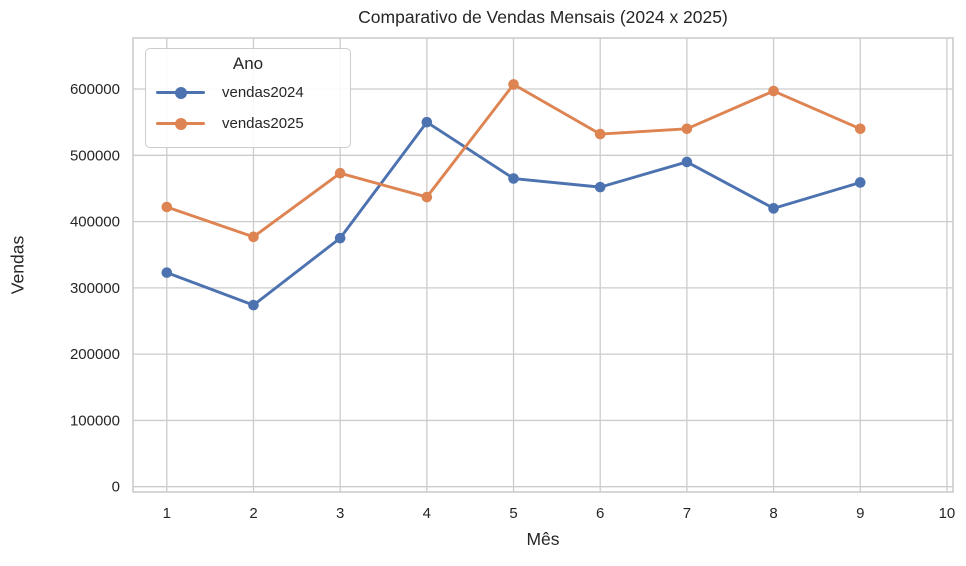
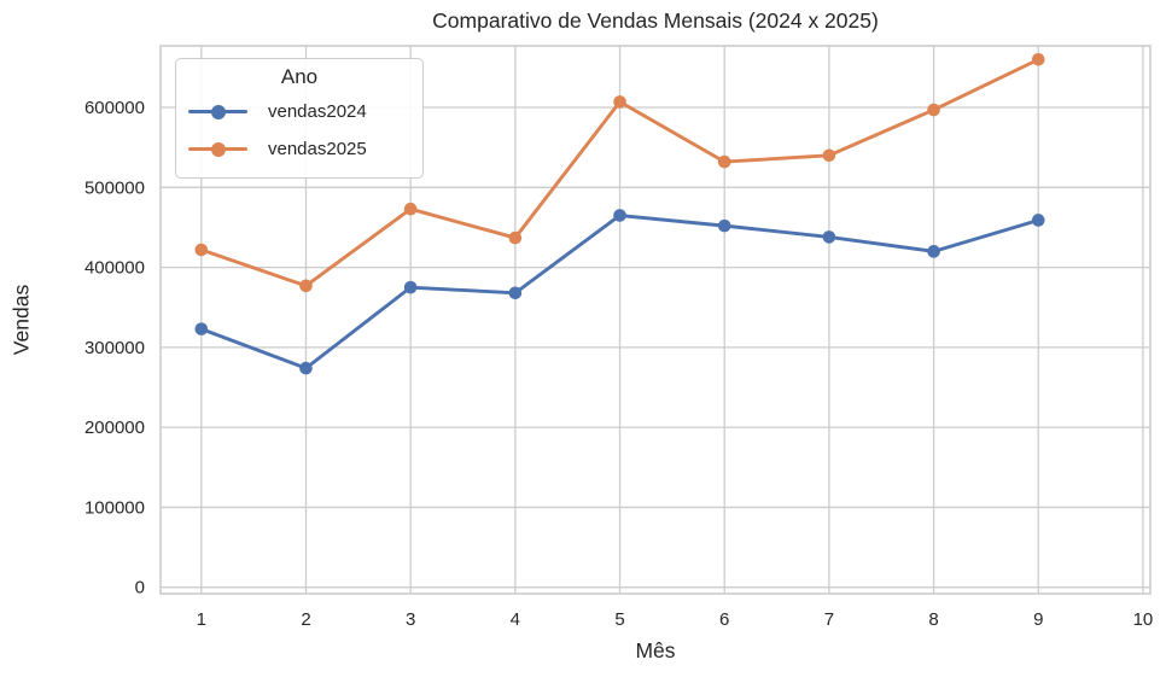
vendas2024/4: 550000 -> 370000
vendas2024/7: 490000 -> 440000
vendas2025/9: 540000 -> 660000
